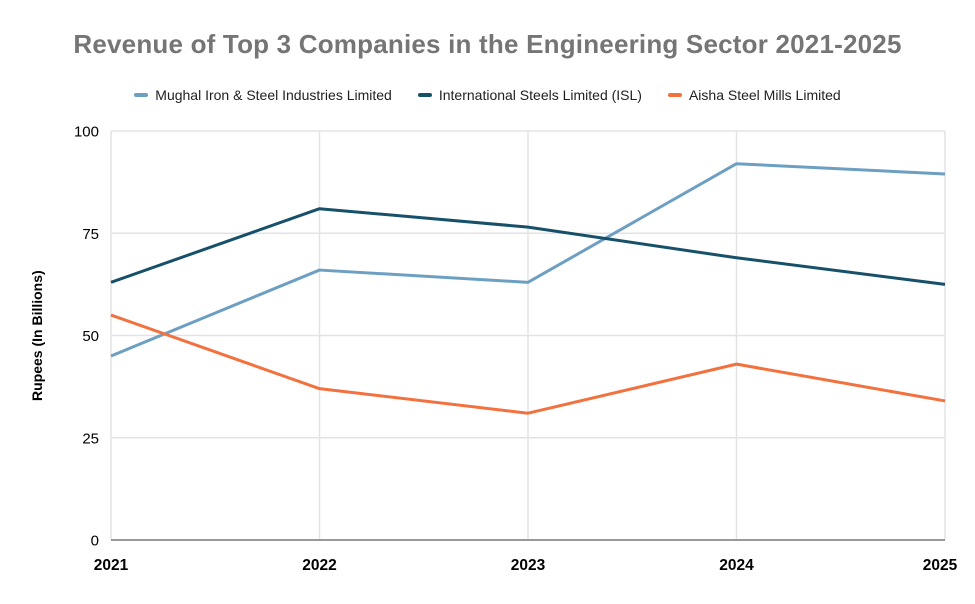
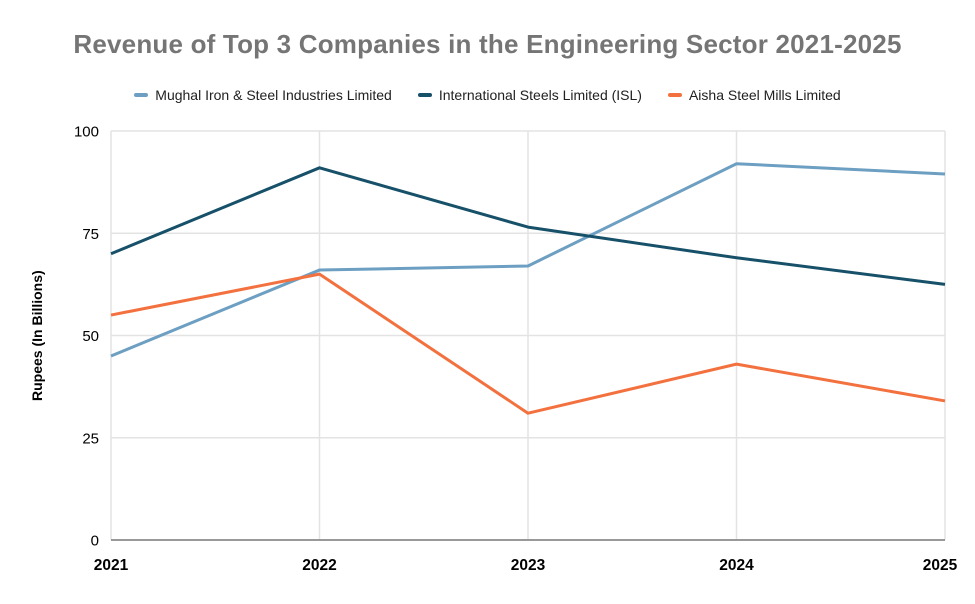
International Steels Limited (ISL)/2021: 63 -> 70
International Steels Limited (ISL)/2022: 81 -> 91
Aisha Steel Mills Limited/2022: 37 -> 65
Mughal Iron & Steel Industries Limited/2023: 63 -> 67
